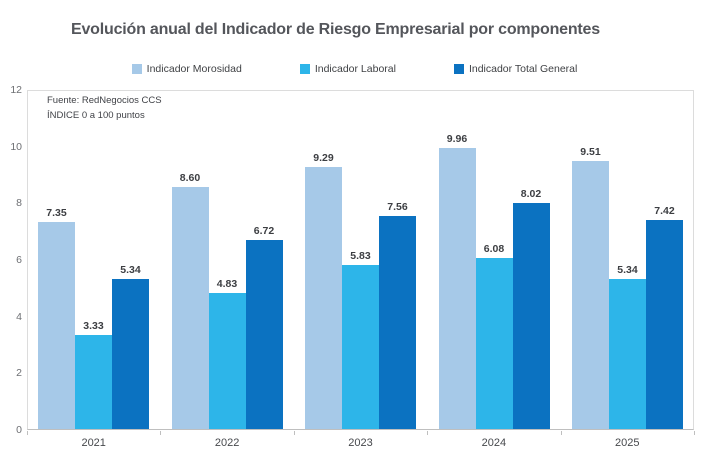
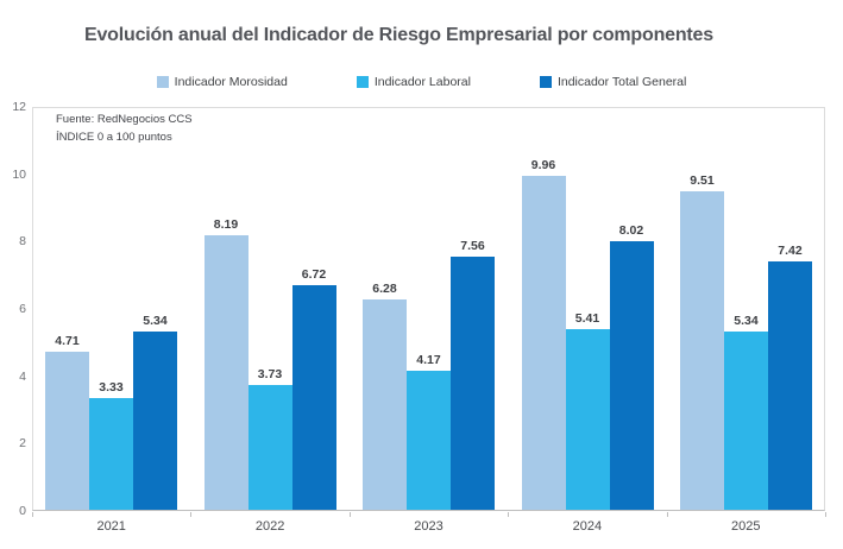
Indicador Morosidad/2021: 7.35 -> 4.71
Indicador Morosidad/2022: 8.60 -> 8.19
Indicador Laboral/2022: 4.83 -> 3.73
Indicador Morosidad/2023: 9.29 -> 6.28
Indicador Laboral/2023: 5.83 -> 4.17
Indicador Laboral/2024: 6.08 -> 5.41
